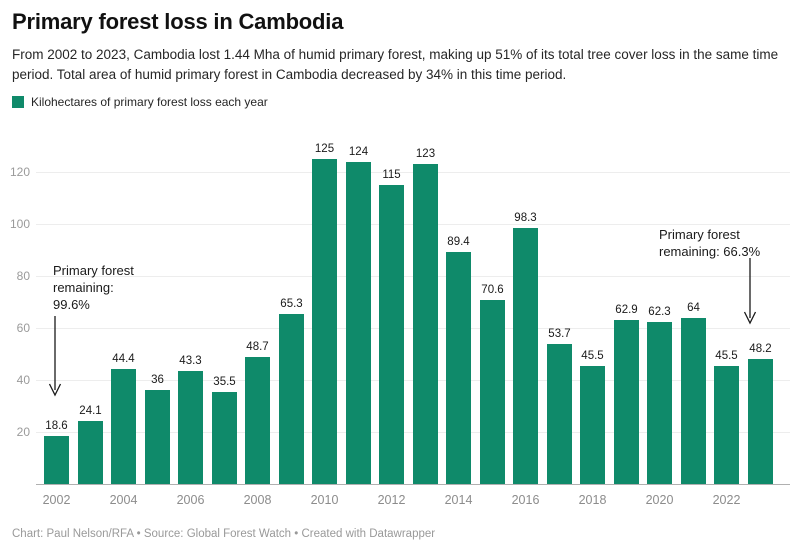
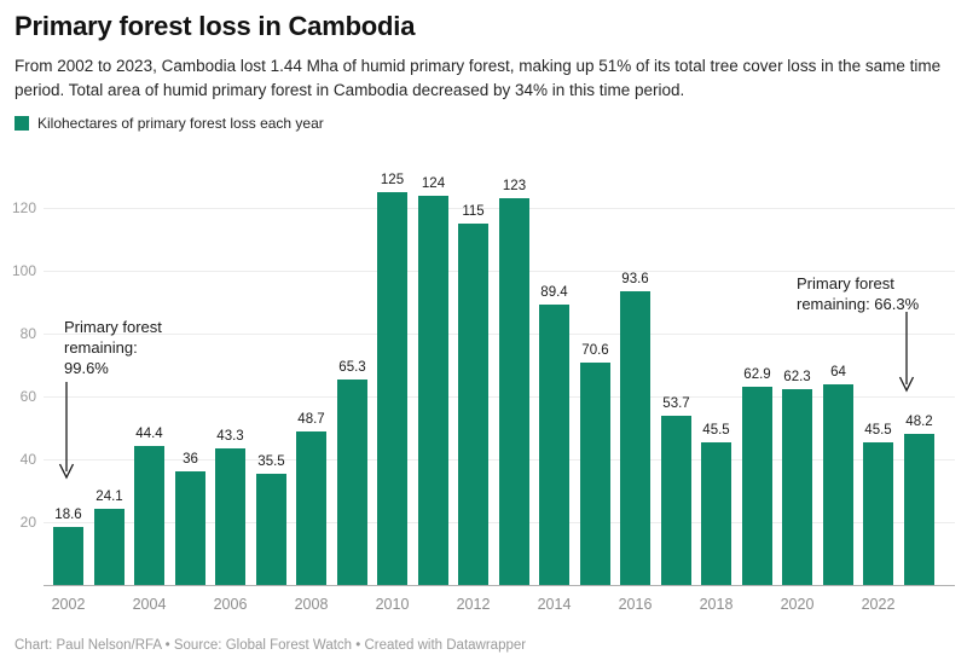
2016: 98.3 -> 93.6
